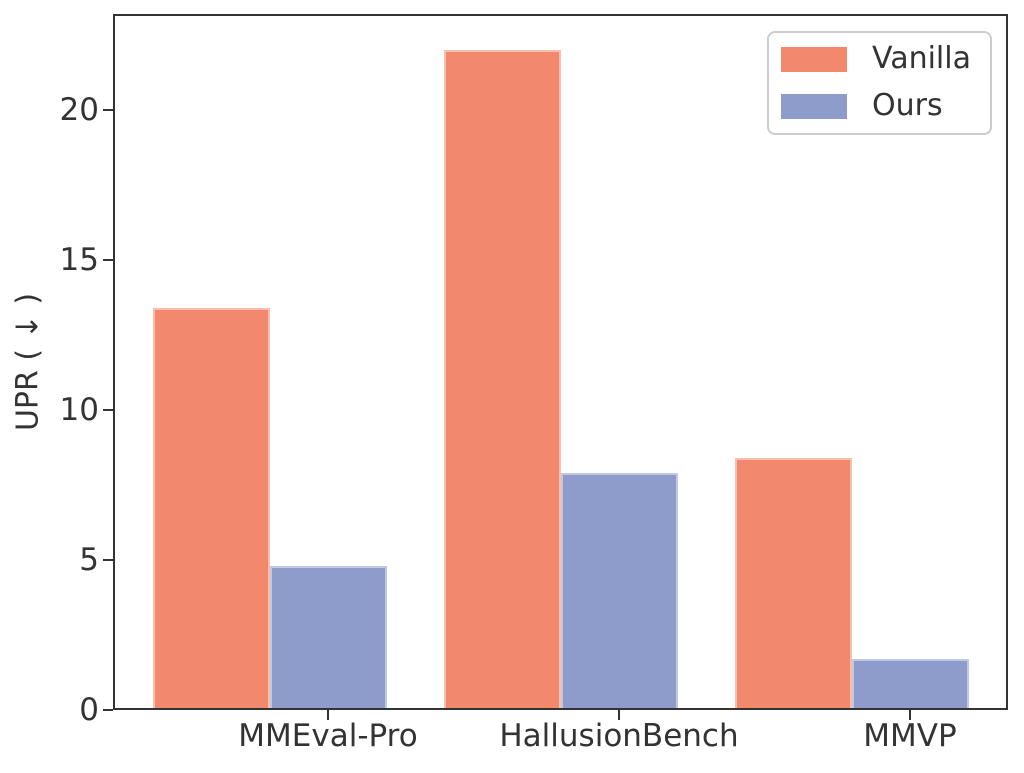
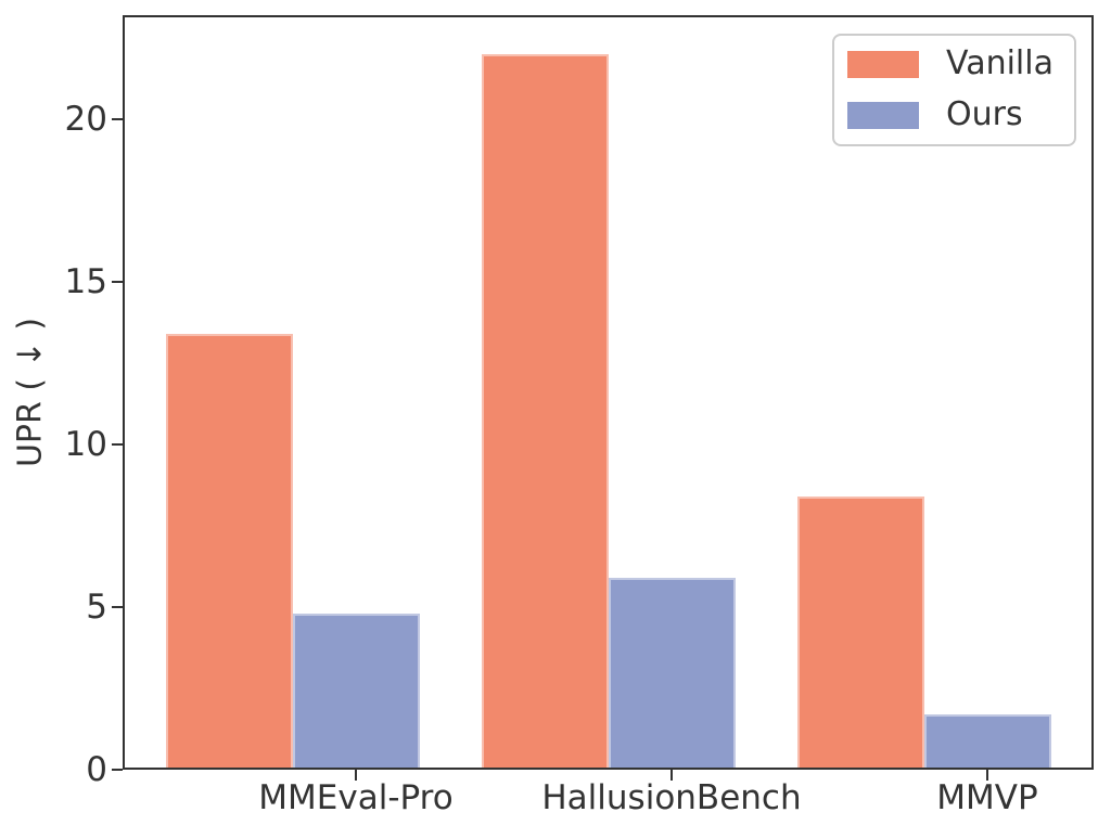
Ours/HallusionBench: 7.9 -> 5.9
